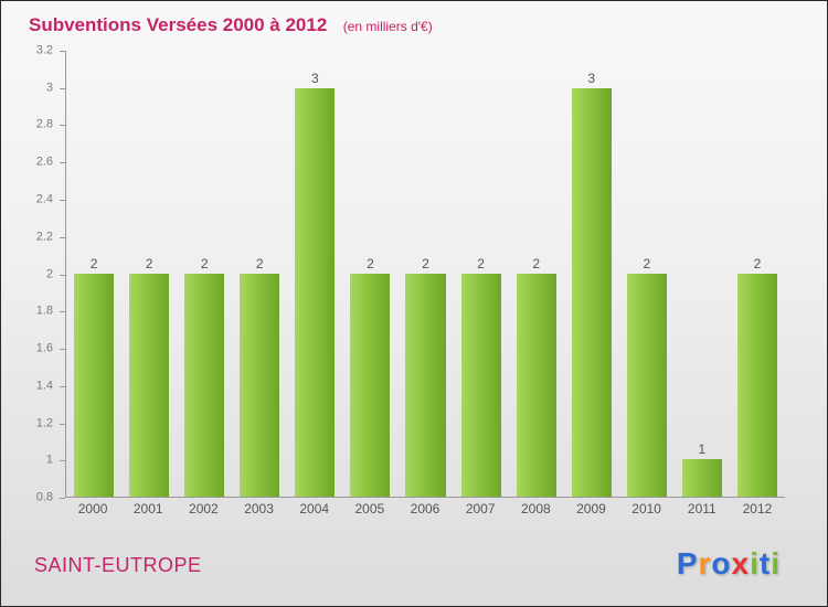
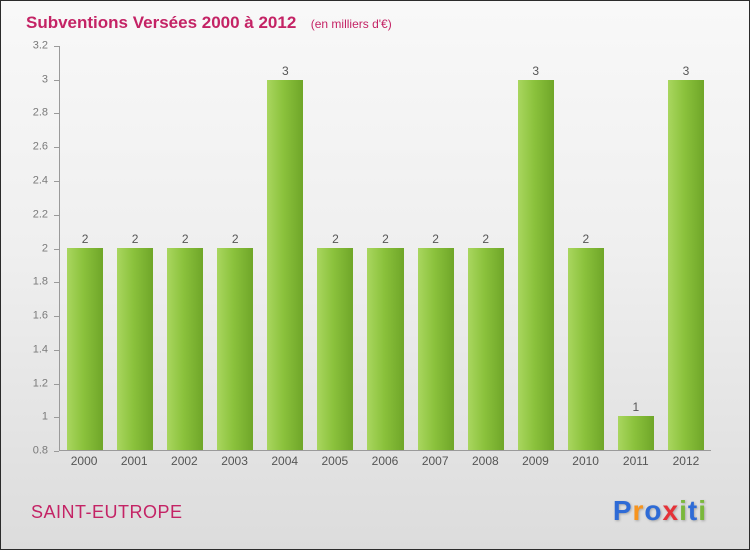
2012: 2 -> 3
